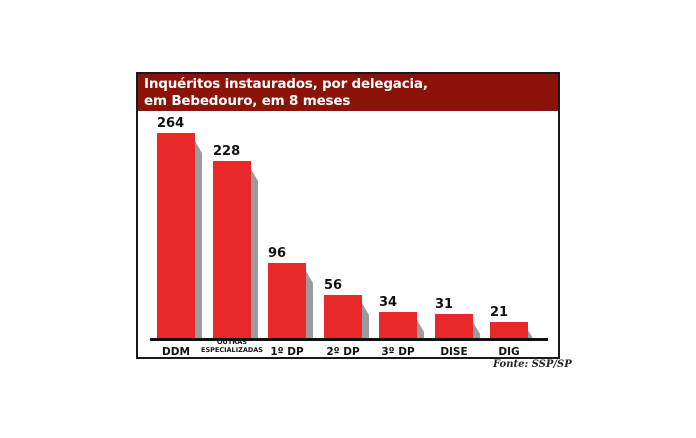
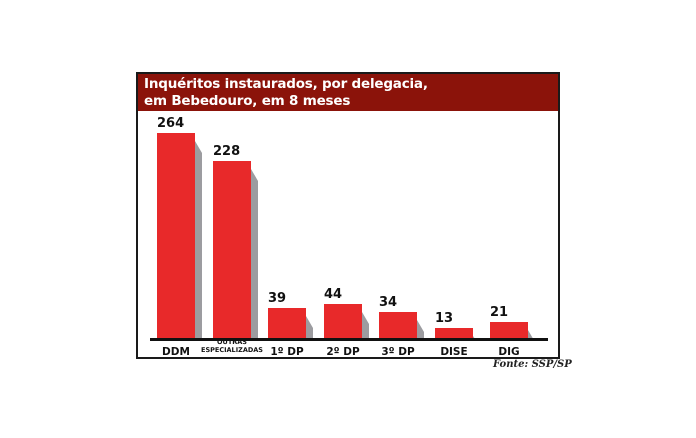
1º DP: 96 -> 39
2º DP: 56 -> 44
DISE: 31 -> 13
